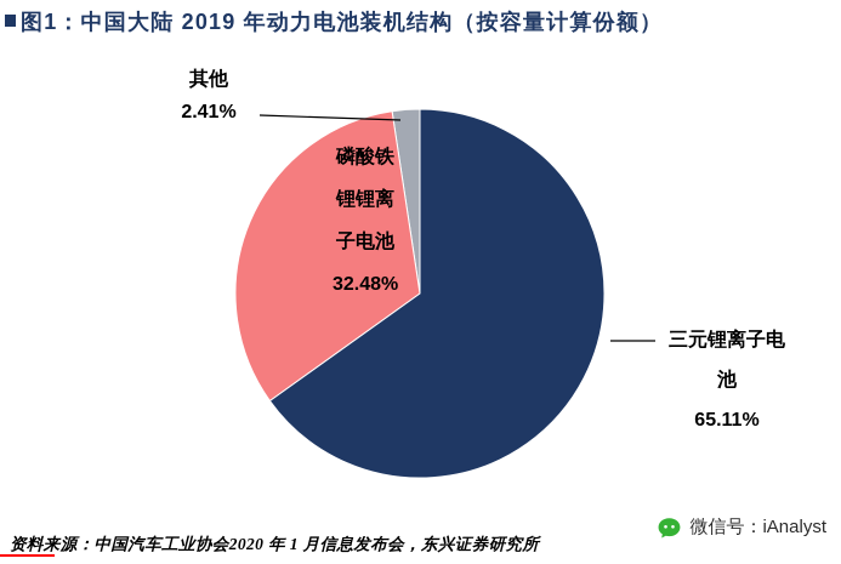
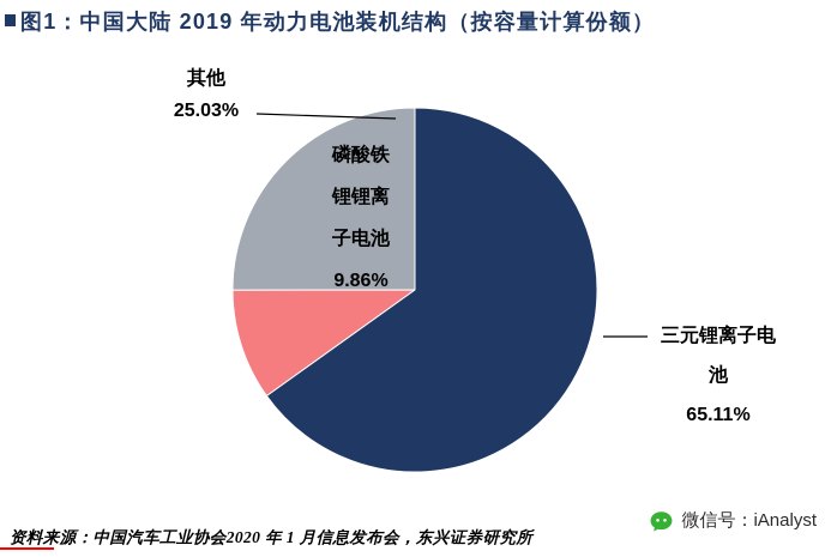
磷酸铁锂锂离子电池: 32.48% -> 9.86%
其他: 2.41% -> 25.03%
